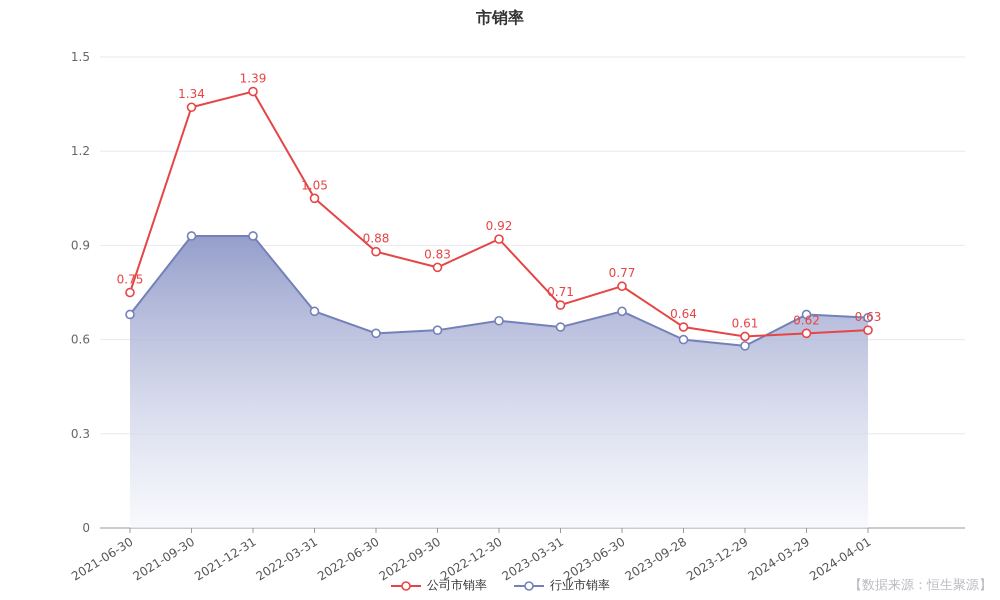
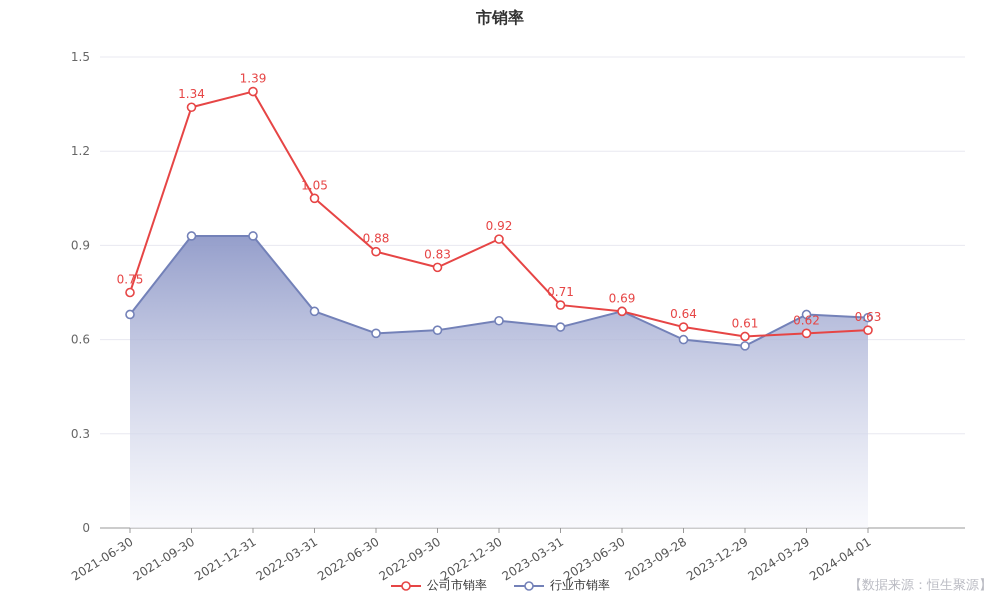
公司市销率/2023-06-30: 0.77 -> 0.69
